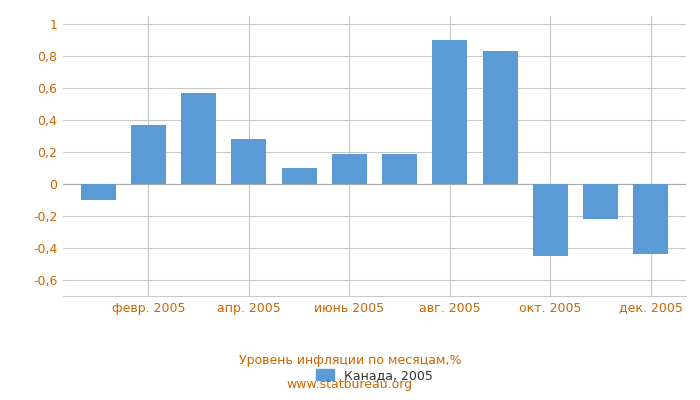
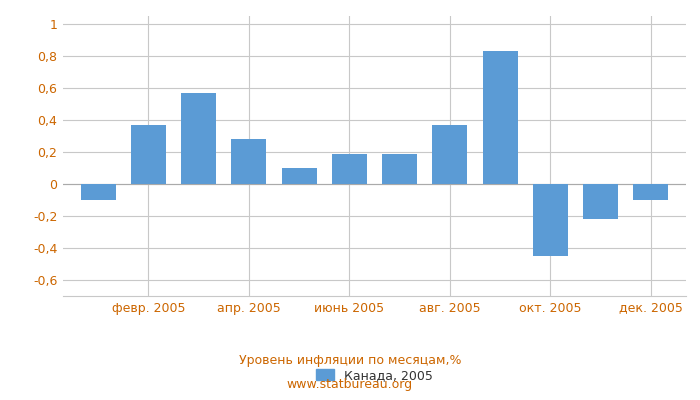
авг. 2005: 0,90 -> 0,37
дек. 2005: -0,44 -> -0,10
